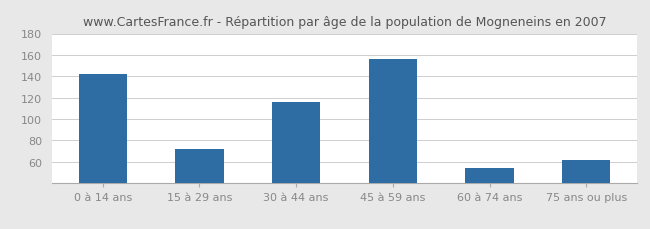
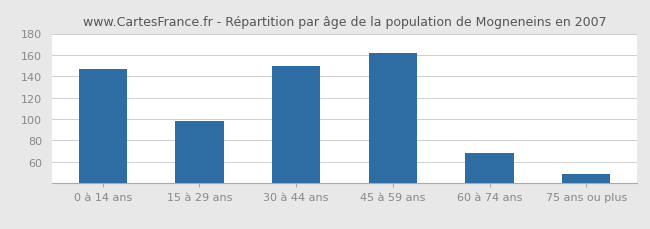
0 à 14 ans: 142 -> 147
15 à 29 ans: 72 -> 98
30 à 44 ans: 116 -> 150
45 à 59 ans: 156 -> 162
60 à 74 ans: 54 -> 68
75 ans ou plus: 62 -> 48
